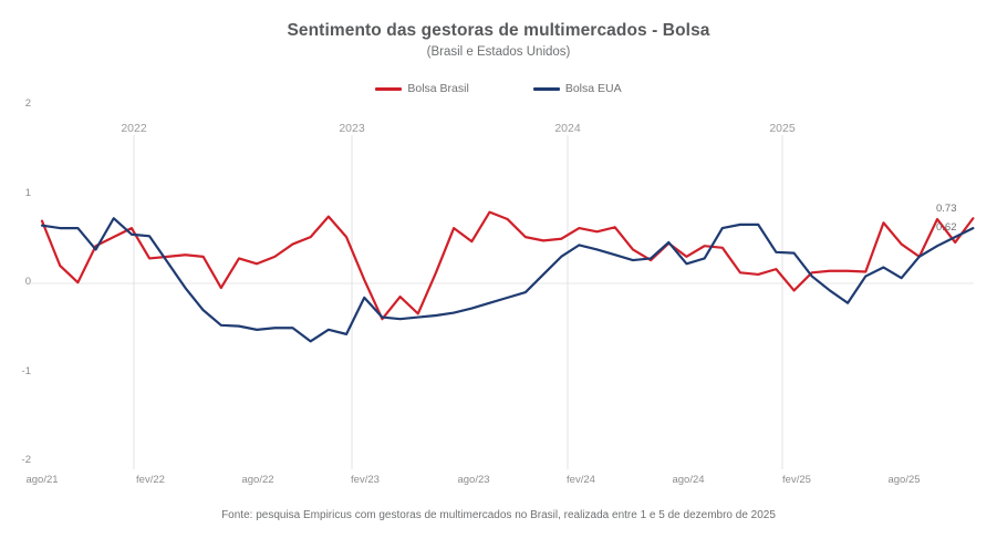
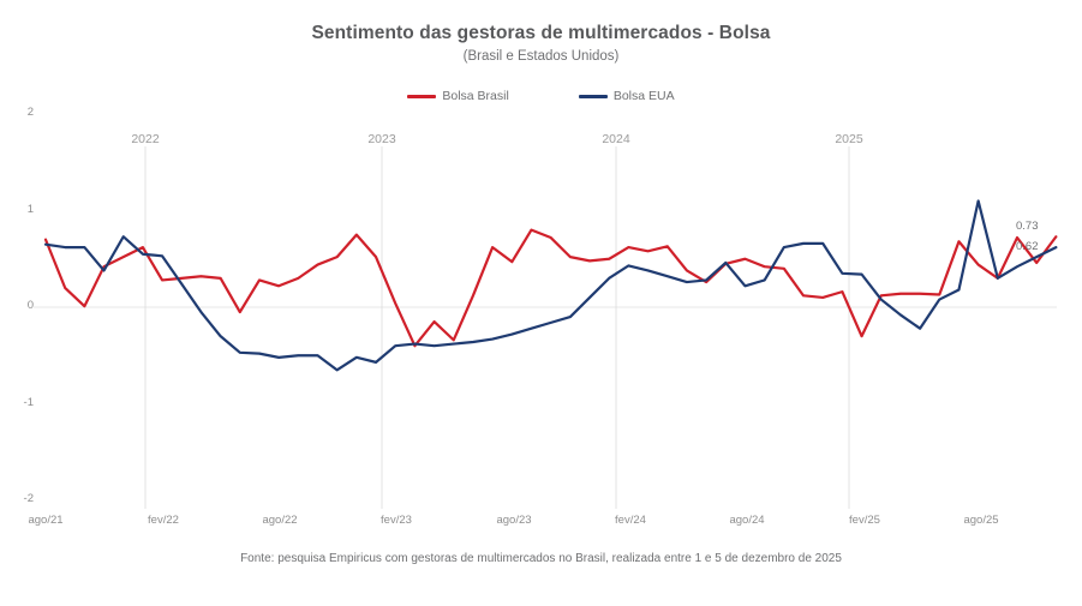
Bolsa EUA/fev/23: -0.2 -> -0.4
Bolsa Brasil/ago/24: 0.3 -> 0.5
Bolsa Brasil/fev/25: -0.1 -> -0.3
Bolsa EUA/ago/25: 0.1 -> 1.1
